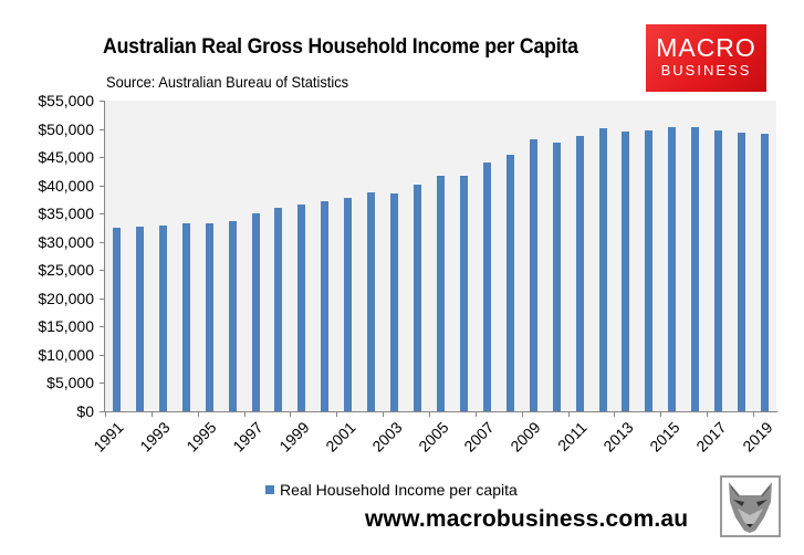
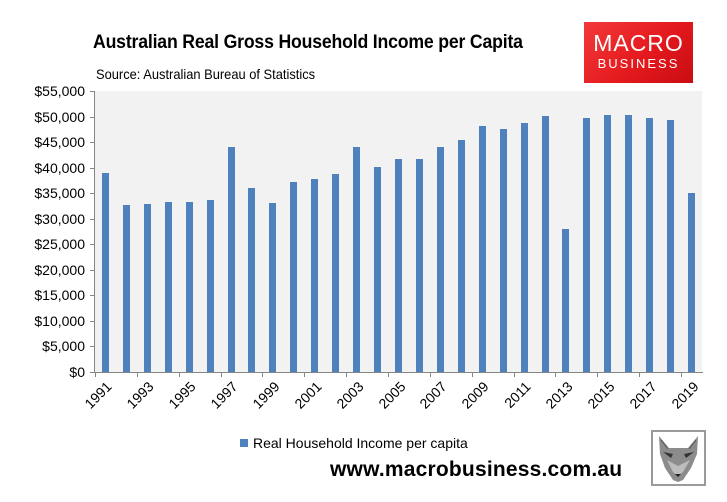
1991: $32000 -> $39000
1997: $35000 -> $44000
1999: $37000 -> $33000
2003: $39000 -> $44000
2013: $50000 -> $28000
2019: $49000 -> $35000
